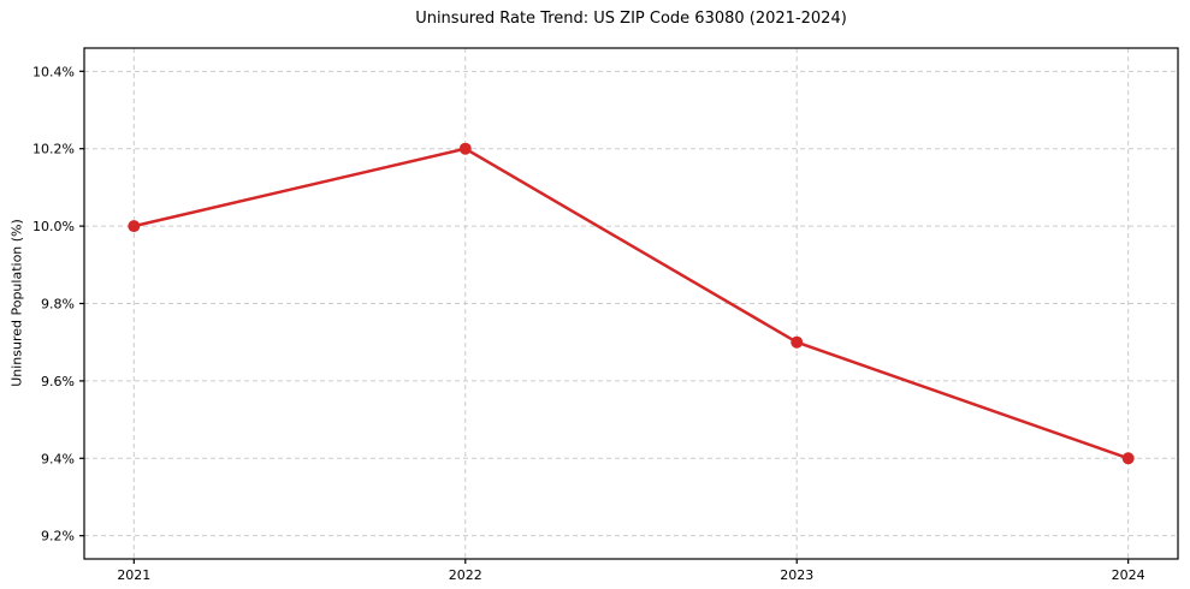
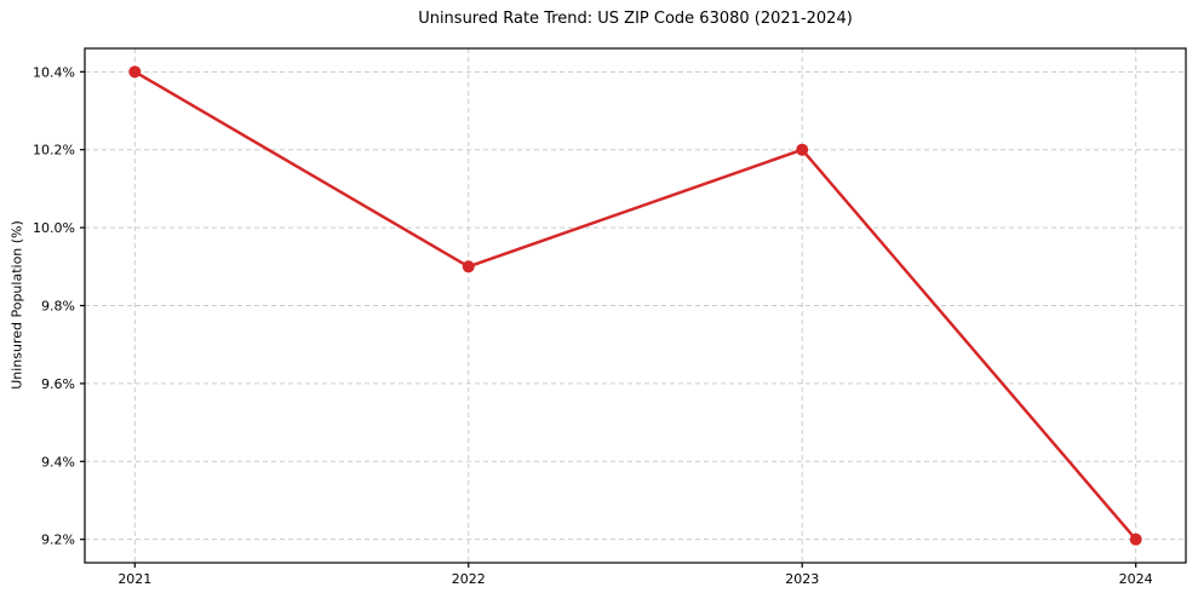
2021: 10.0% -> 10.4%
2022: 10.2% -> 9.9%
2023: 9.7% -> 10.2%
2024: 9.4% -> 9.2%
